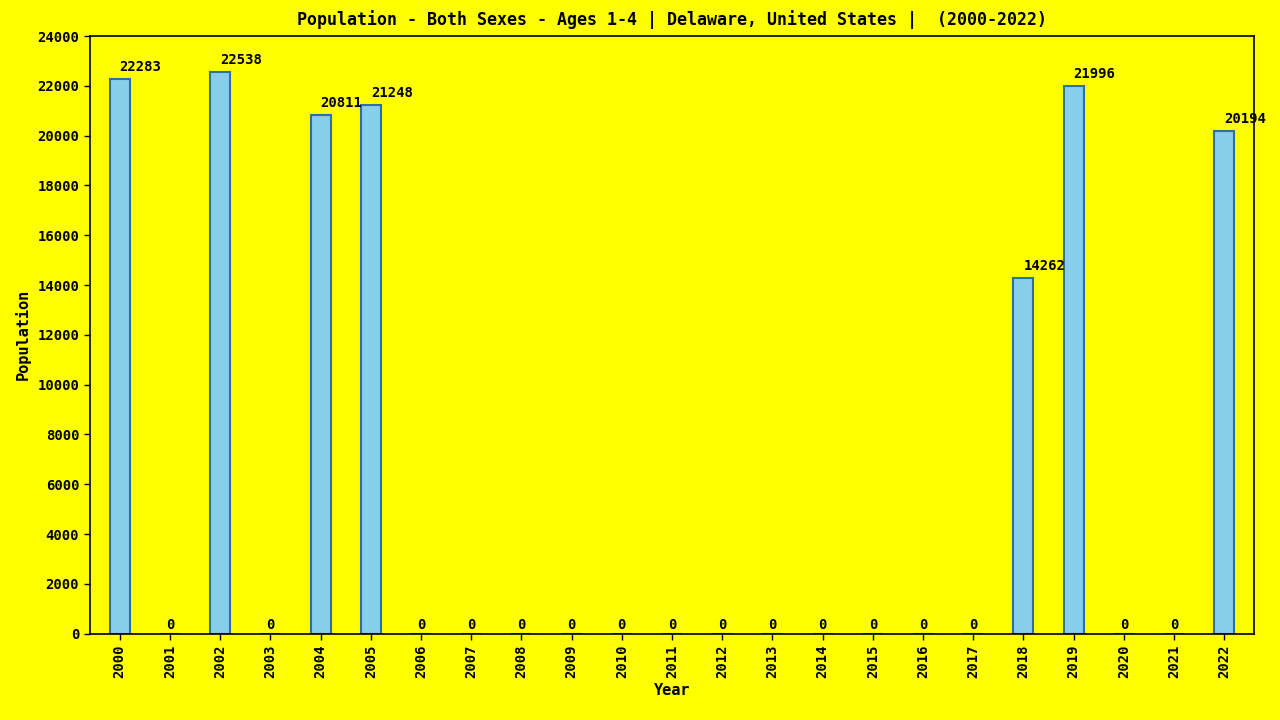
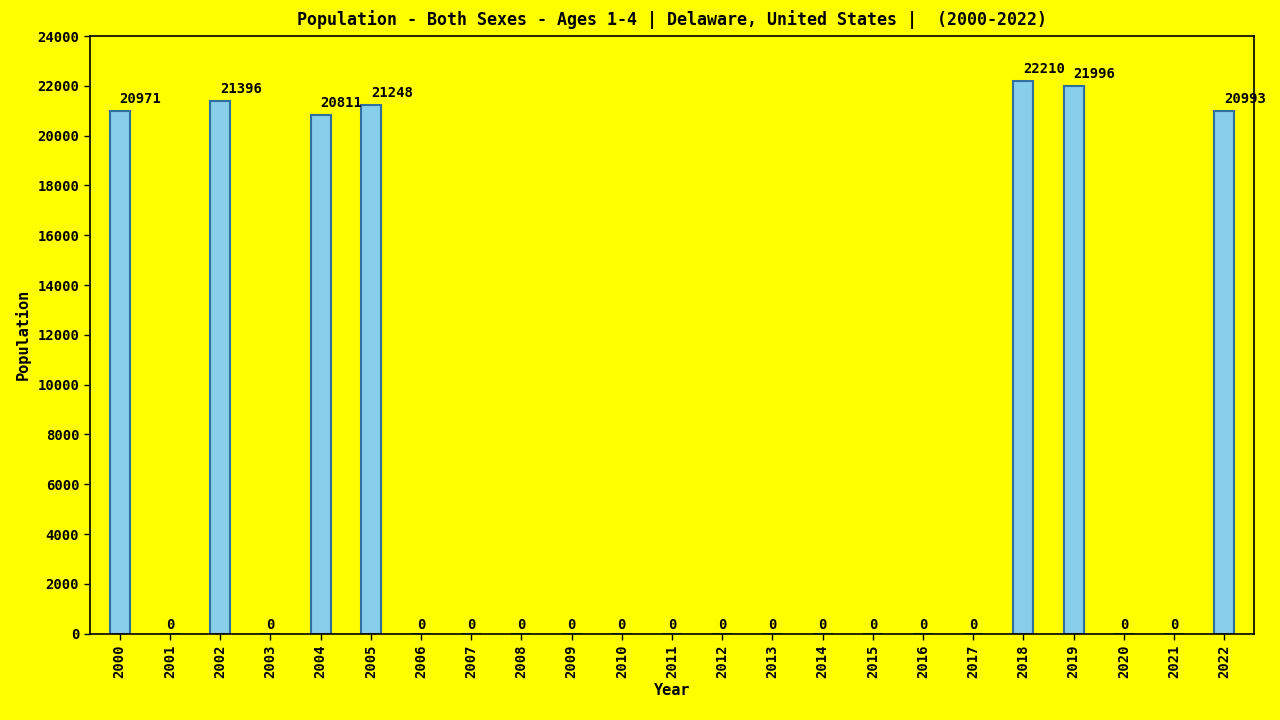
2000: 22283 -> 20971
2002: 22538 -> 21396
2018: 14262 -> 22210
2022: 20194 -> 20993
